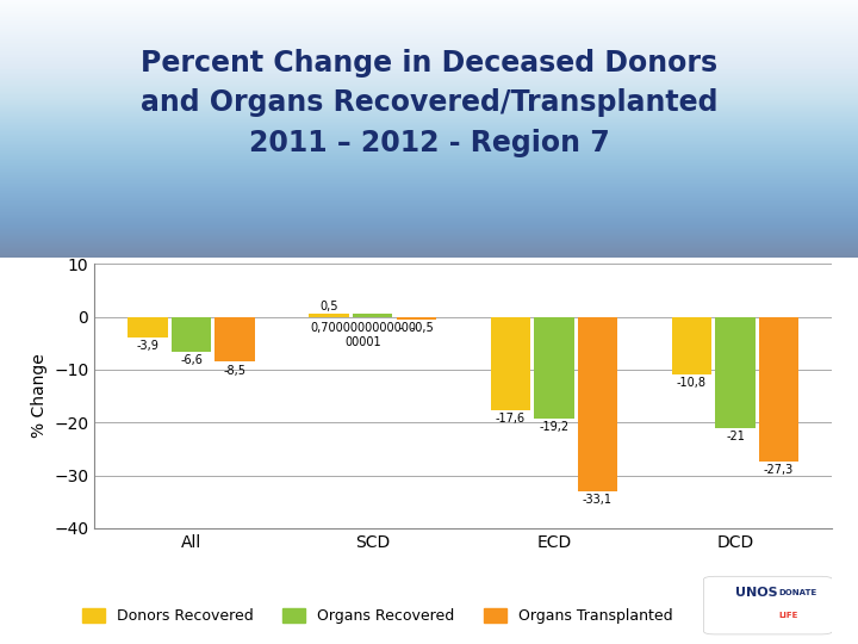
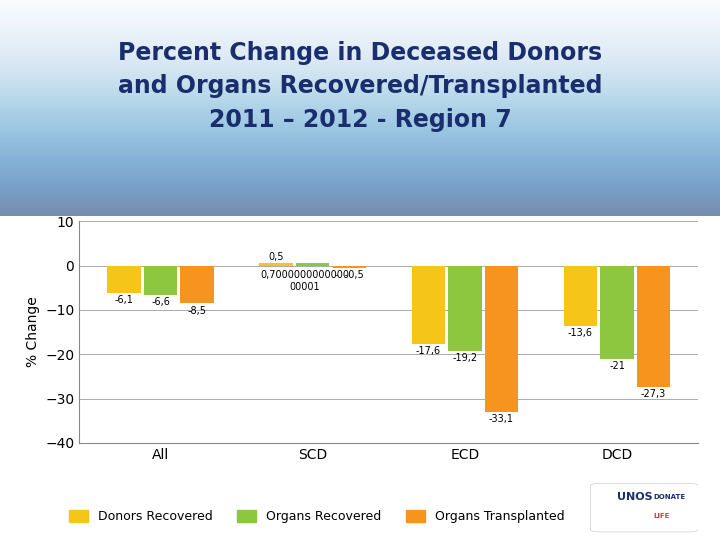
Donors Recovered/All: -3,9 -> -6,1
Donors Recovered/DCD: -10,8 -> -13,6
